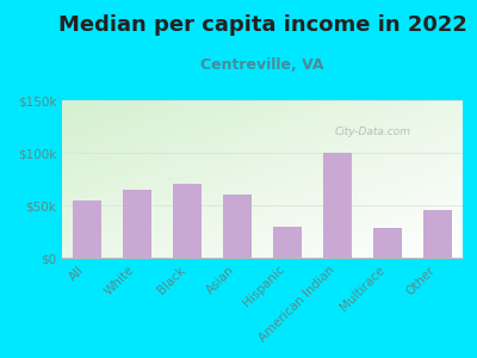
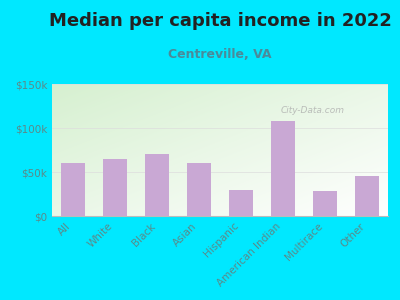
All: $54k -> $60k
American Indian: $100k -> $108k
